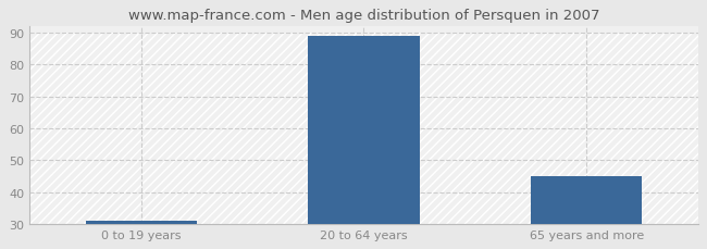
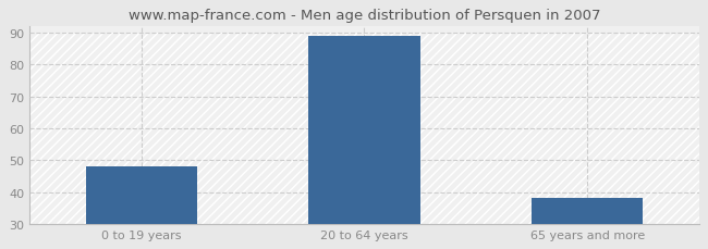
0 to 19 years: 31 -> 48
65 years and more: 45 -> 38
